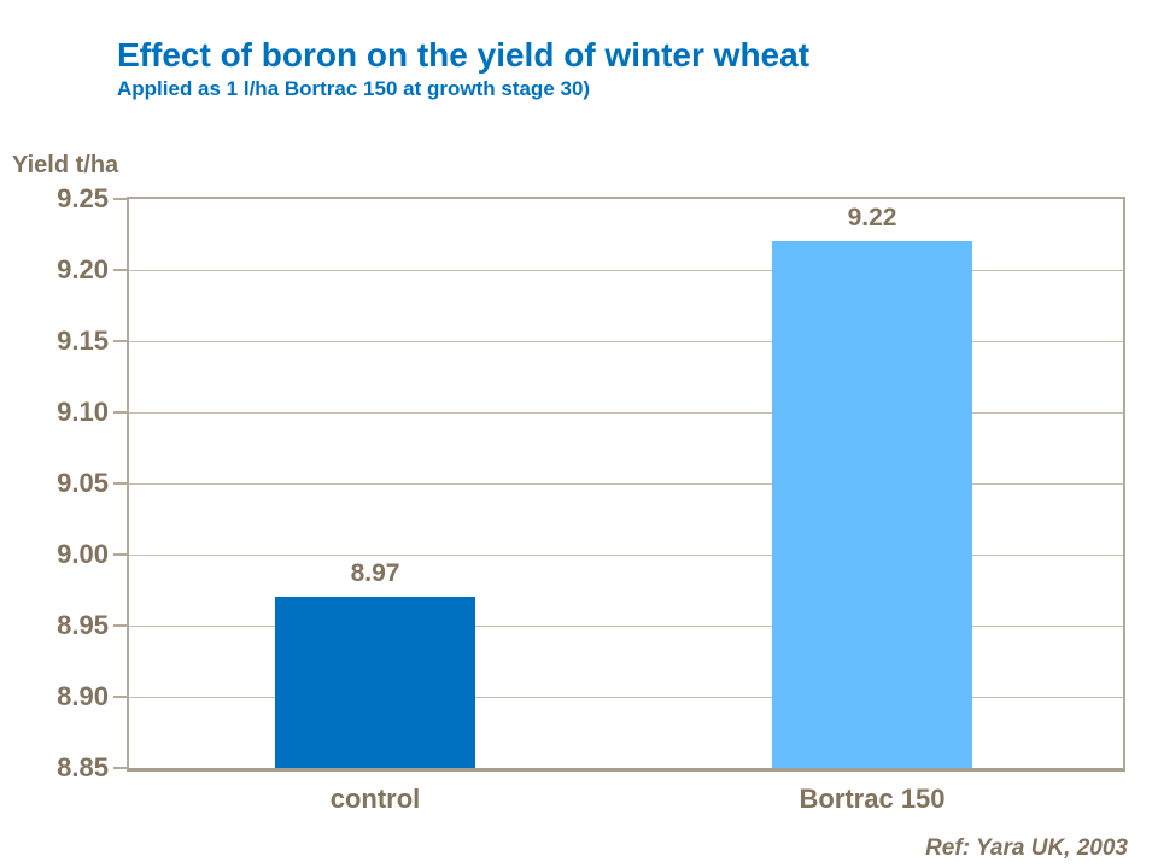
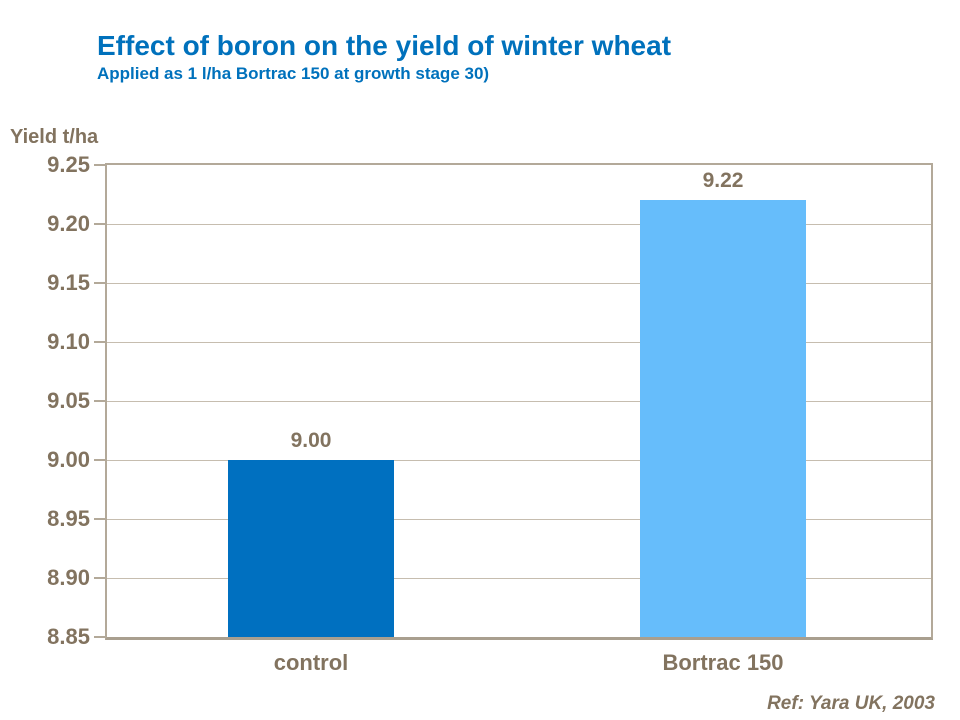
control: 8.97 -> 9.00
